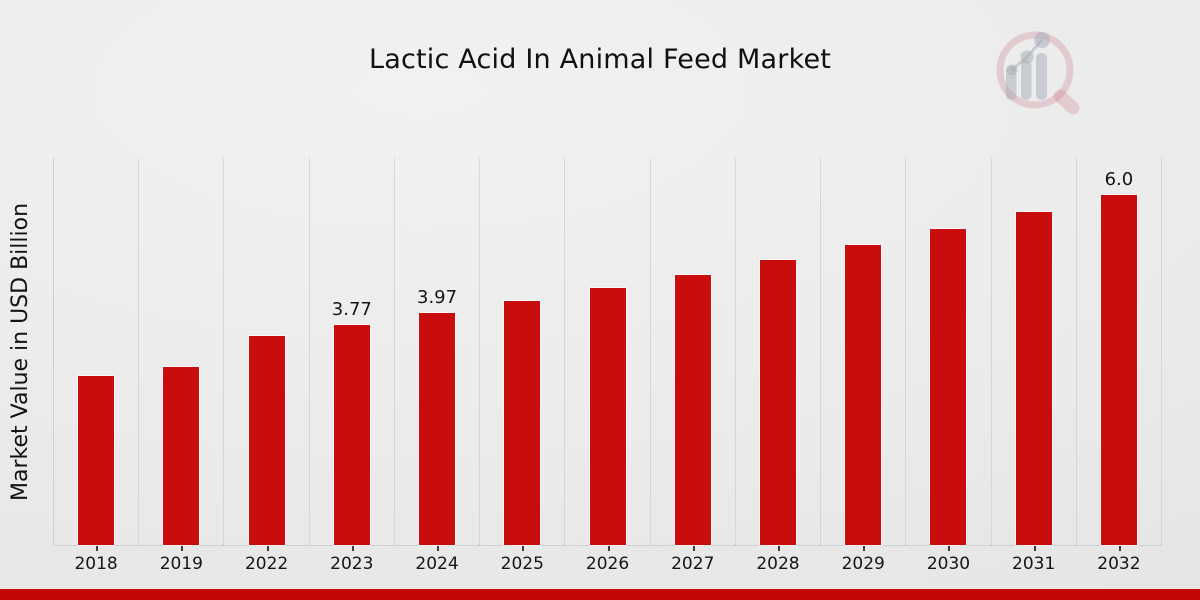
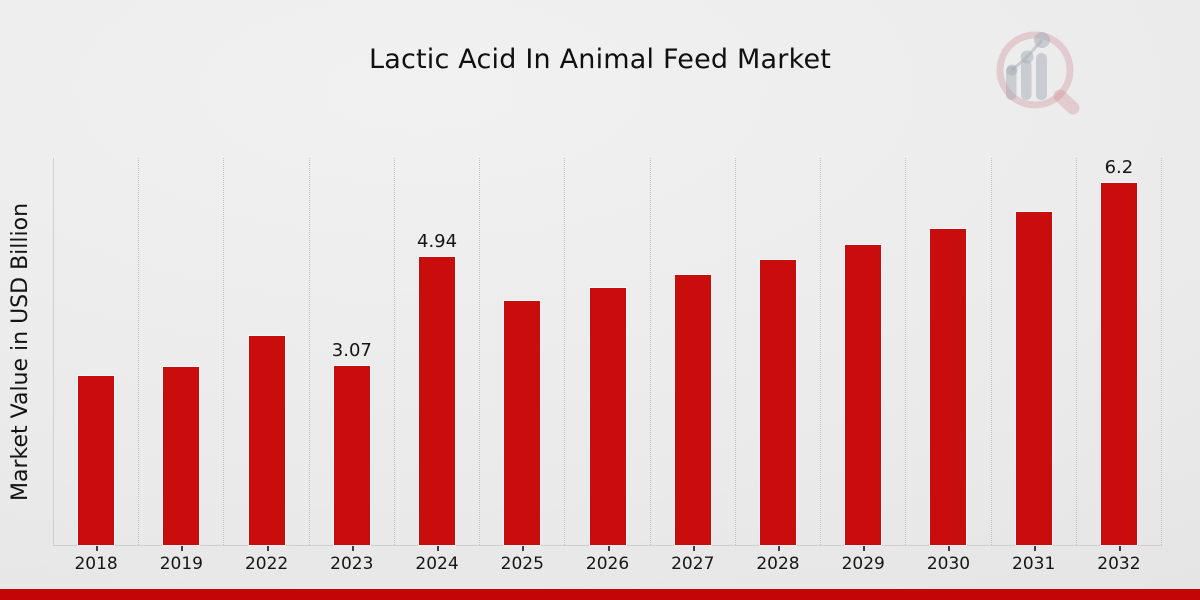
2023: 3.77 -> 3.07
2024: 3.97 -> 4.94
2032: 6.0 -> 6.2
